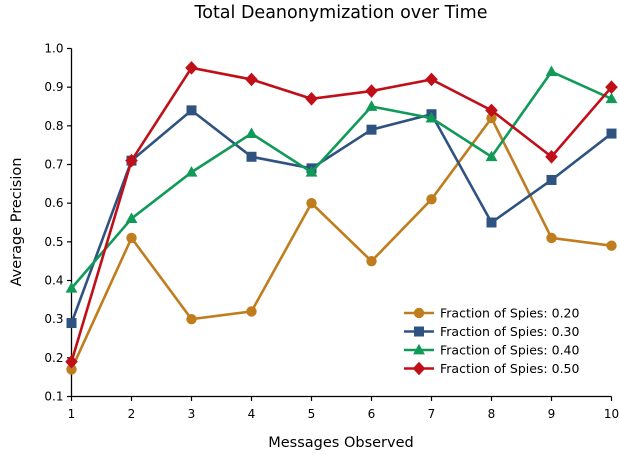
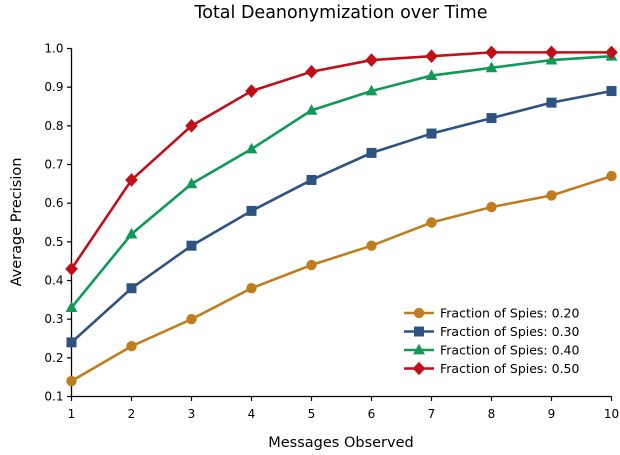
Fraction of Spies: 0.20/1: 0.17 -> 0.14
Fraction of Spies: 0.30/1: 0.29 -> 0.24
Fraction of Spies: 0.40/1: 0.38 -> 0.33
Fraction of Spies: 0.50/1: 0.19 -> 0.43
Fraction of Spies: 0.20/2: 0.51 -> 0.23
Fraction of Spies: 0.30/2: 0.71 -> 0.38
Fraction of Spies: 0.40/2: 0.56 -> 0.52
Fraction of Spies: 0.50/2: 0.71 -> 0.66
Fraction of Spies: 0.30/3: 0.84 -> 0.49
Fraction of Spies: 0.40/3: 0.68 -> 0.65
Fraction of Spies: 0.50/3: 0.95 -> 0.80
Fraction of Spies: 0.20/4: 0.32 -> 0.38
Fraction of Spies: 0.30/4: 0.72 -> 0.58
Fraction of Spies: 0.40/4: 0.78 -> 0.74
Fraction of Spies: 0.50/4: 0.92 -> 0.89
Fraction of Spies: 0.20/5: 0.60 -> 0.44
Fraction of Spies: 0.30/5: 0.69 -> 0.66
Fraction of Spies: 0.40/5: 0.68 -> 0.84
Fraction of Spies: 0.50/5: 0.87 -> 0.94
Fraction of Spies: 0.20/6: 0.45 -> 0.49
Fraction of Spies: 0.30/6: 0.79 -> 0.73
Fraction of Spies: 0.40/6: 0.85 -> 0.89
Fraction of Spies: 0.50/6: 0.89 -> 0.97
Fraction of Spies: 0.20/7: 0.61 -> 0.55
Fraction of Spies: 0.30/7: 0.83 -> 0.78
Fraction of Spies: 0.40/7: 0.82 -> 0.93
Fraction of Spies: 0.50/7: 0.92 -> 0.98
Fraction of Spies: 0.20/8: 0.82 -> 0.59
Fraction of Spies: 0.30/8: 0.55 -> 0.82
Fraction of Spies: 0.40/8: 0.72 -> 0.95
Fraction of Spies: 0.50/8: 0.84 -> 0.99
Fraction of Spies: 0.20/9: 0.51 -> 0.62
Fraction of Spies: 0.30/9: 0.66 -> 0.86
Fraction of Spies: 0.40/9: 0.94 -> 0.97
Fraction of Spies: 0.50/9: 0.72 -> 0.99
Fraction of Spies: 0.20/10: 0.49 -> 0.67
Fraction of Spies: 0.30/10: 0.78 -> 0.89
Fraction of Spies: 0.40/10: 0.87 -> 0.98
Fraction of Spies: 0.50/10: 0.90 -> 0.99
